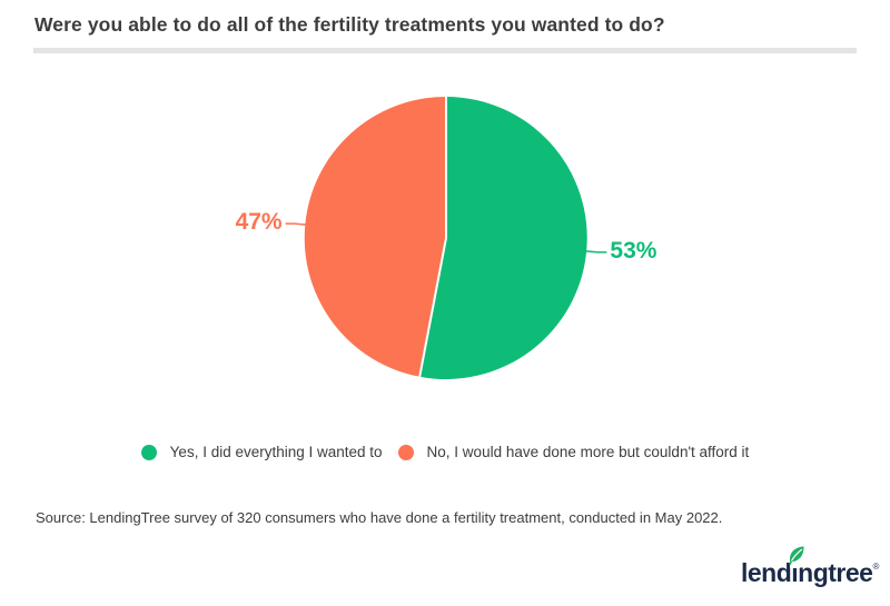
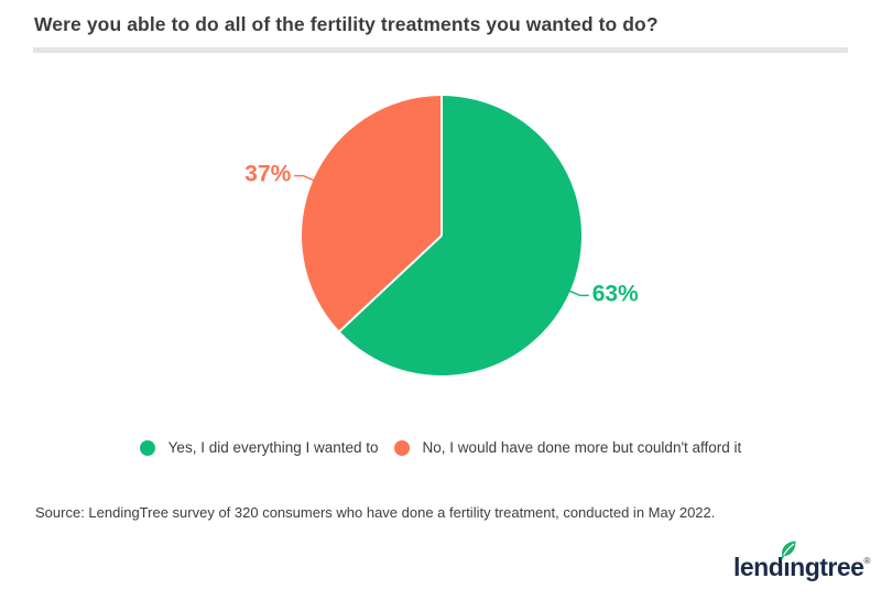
Yes, I did everything I wanted to: 53% -> 63%
No, I would have done more but couldn't afford it: 47% -> 37%
